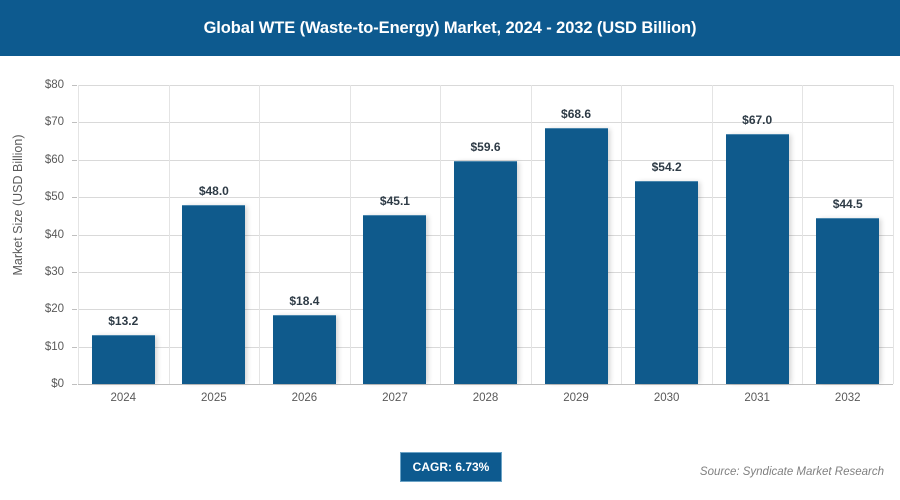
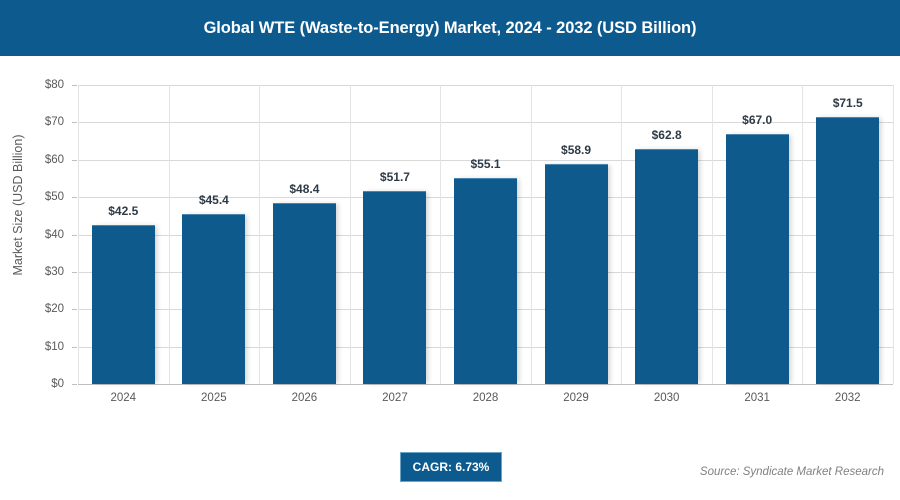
2024: $13.2 -> $42.5
2025: $48.0 -> $45.4
2026: $18.4 -> $48.4
2027: $45.1 -> $51.7
2028: $59.6 -> $55.1
2029: $68.6 -> $58.9
2030: $54.2 -> $62.8
2032: $44.5 -> $71.5
